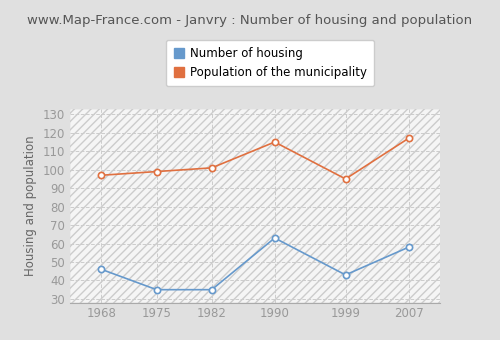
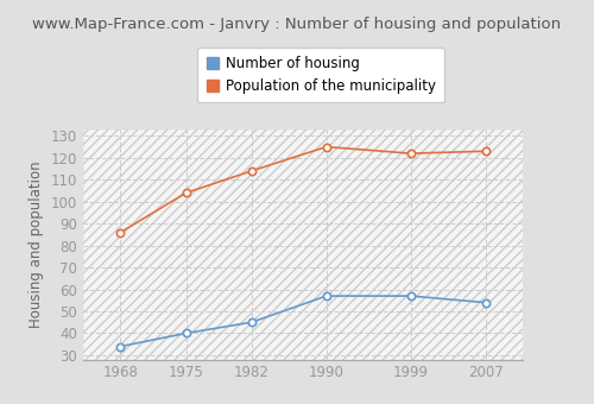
Number of housing/1968: 46 -> 34
Population of the municipality/1968: 97 -> 86
Number of housing/1975: 35 -> 40
Population of the municipality/1975: 99 -> 104
Number of housing/1982: 35 -> 45
Population of the municipality/1982: 101 -> 114
Number of housing/1990: 63 -> 57
Population of the municipality/1990: 115 -> 125
Number of housing/1999: 43 -> 57
Population of the municipality/1999: 95 -> 122
Number of housing/2007: 58 -> 54
Population of the municipality/2007: 117 -> 123
